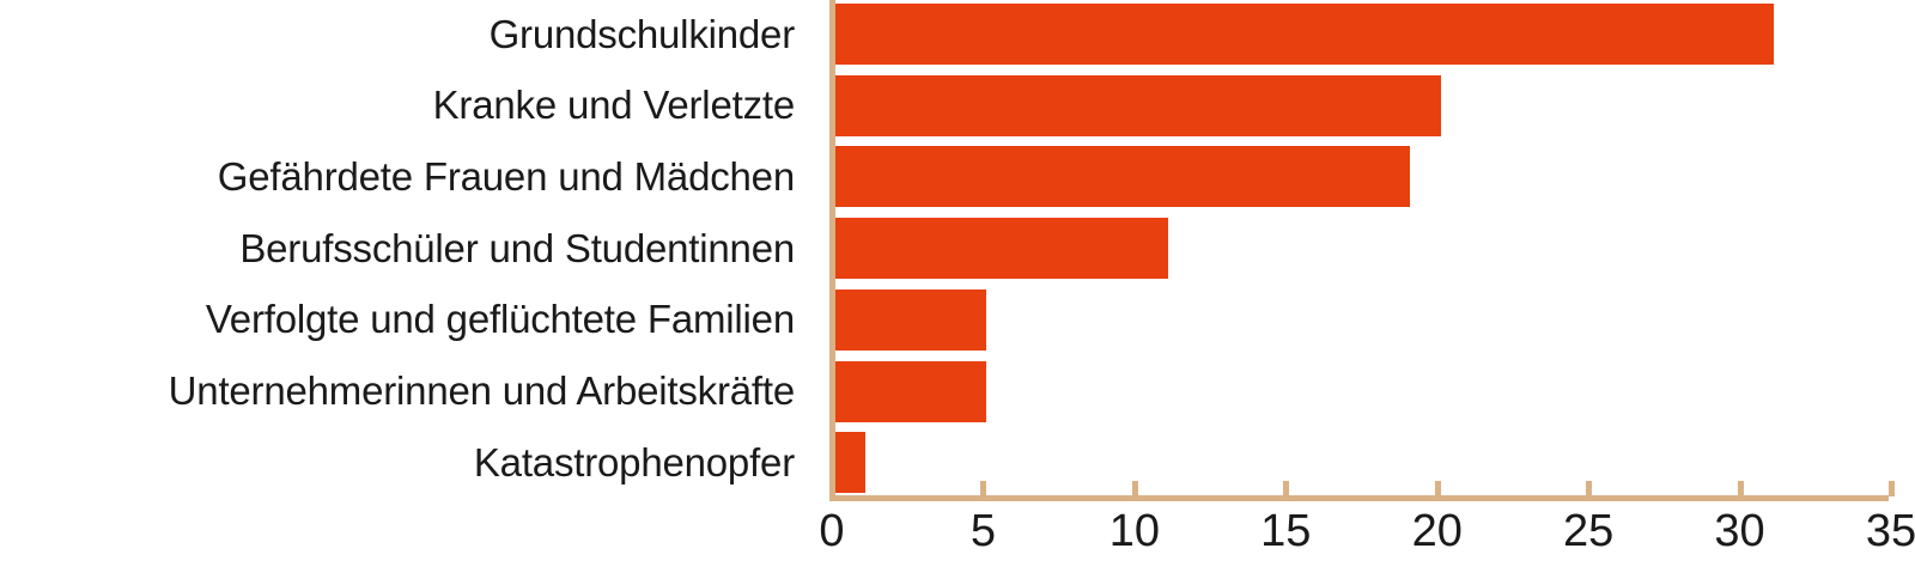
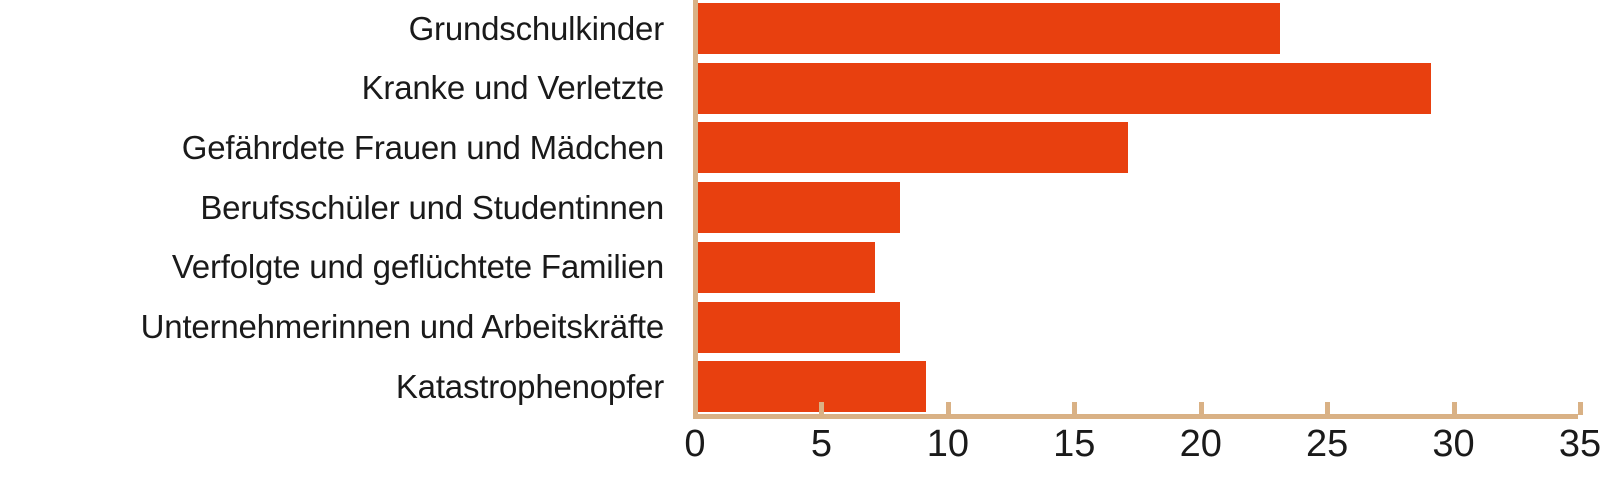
Grundschulkinder: 31 -> 23
Kranke und Verletzte: 20 -> 29
Gefährdete Frauen und Mädchen: 19 -> 17
Berufsschüler und Studentinnen: 11 -> 8
Verfolgte und geflüchtete Familien: 5 -> 7
Unternehmerinnen und Arbeitskräfte: 5 -> 8
Katastrophenopfer: 1 -> 9
